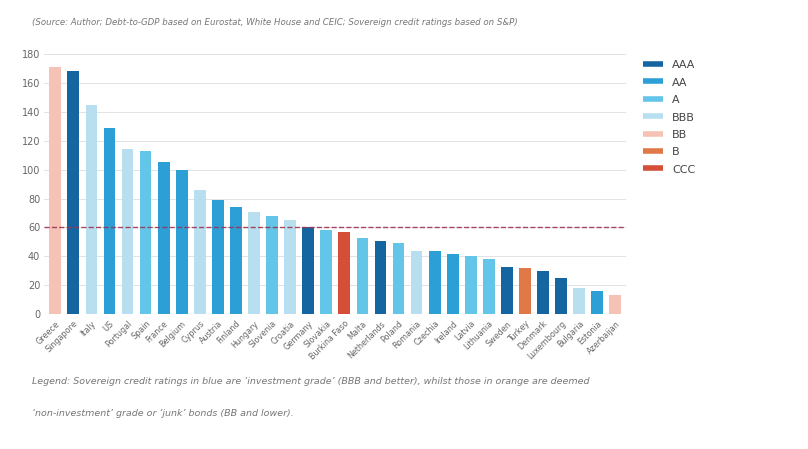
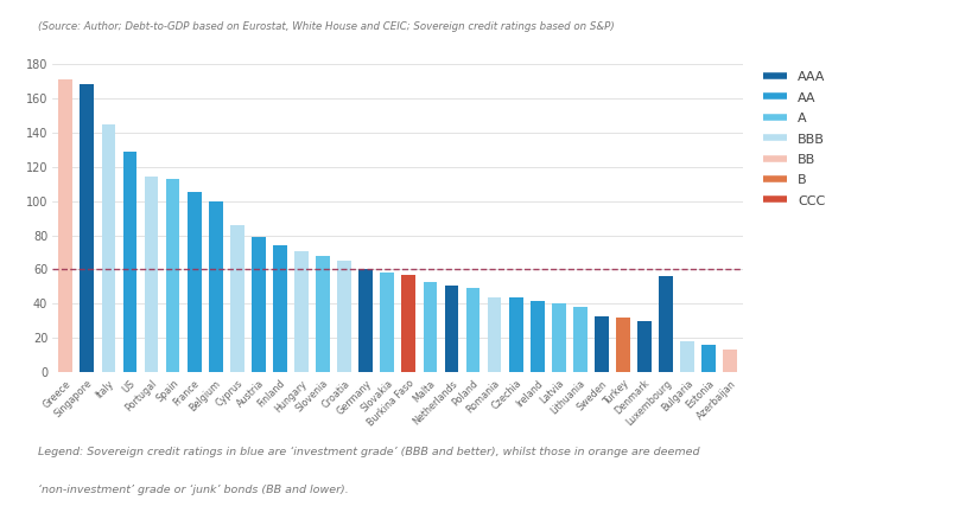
Luxembourg: 25 -> 56
